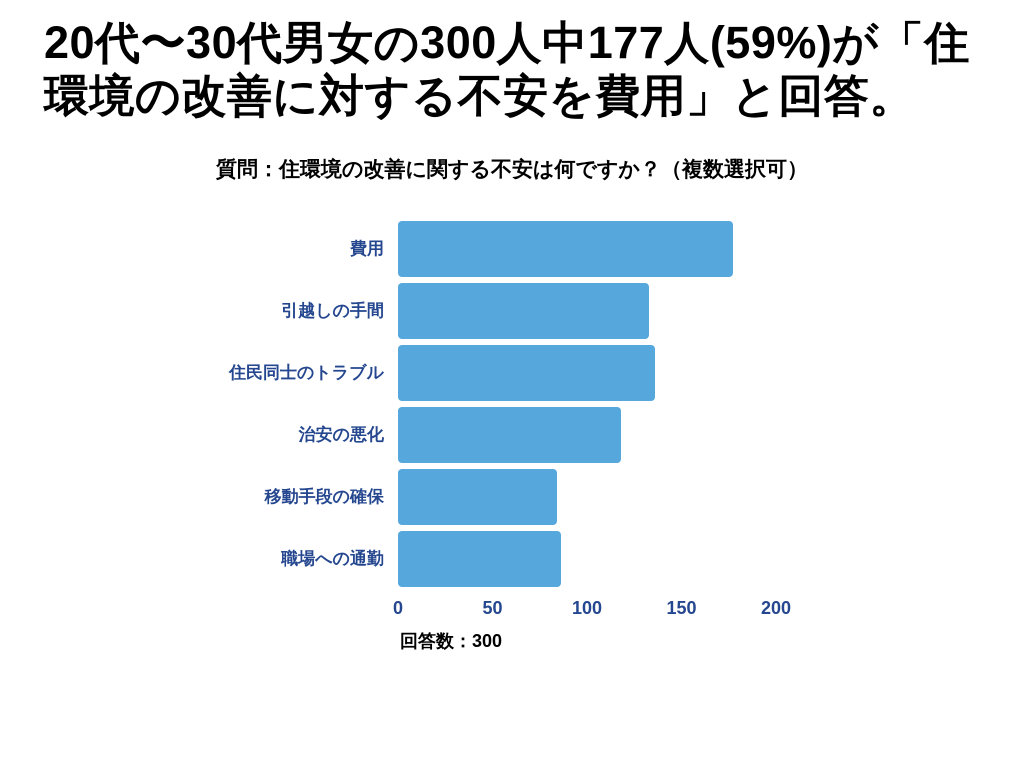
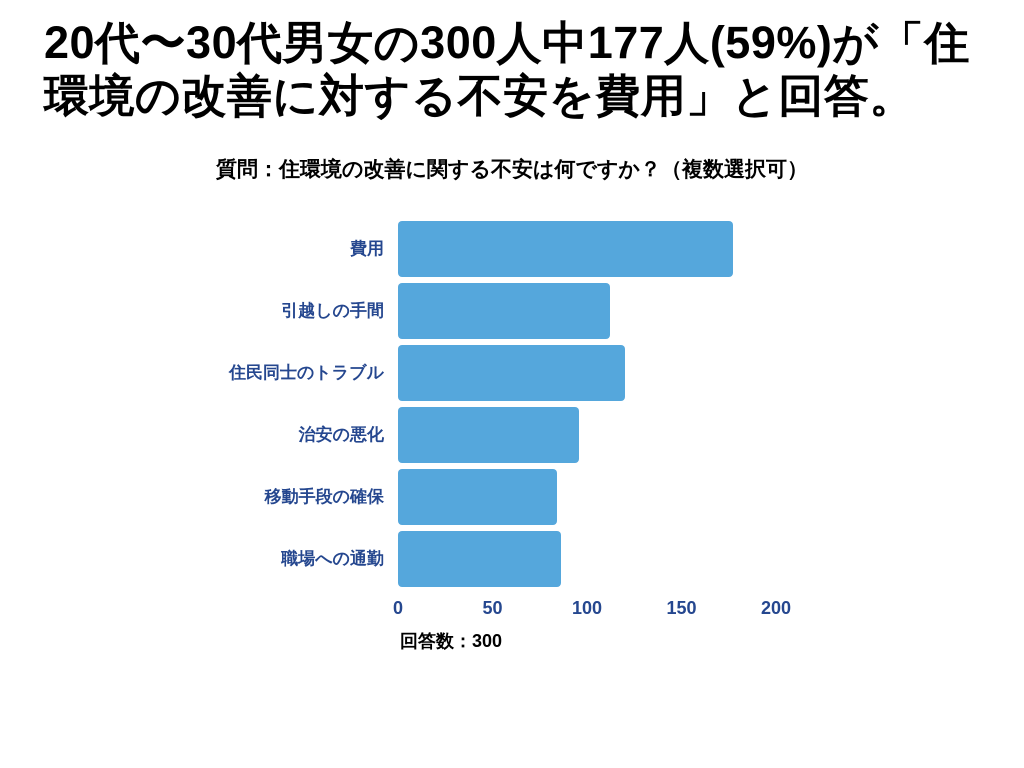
引越しの手間: 133 -> 112
住民同士のトラブル: 136 -> 120
治安の悪化: 118 -> 96
